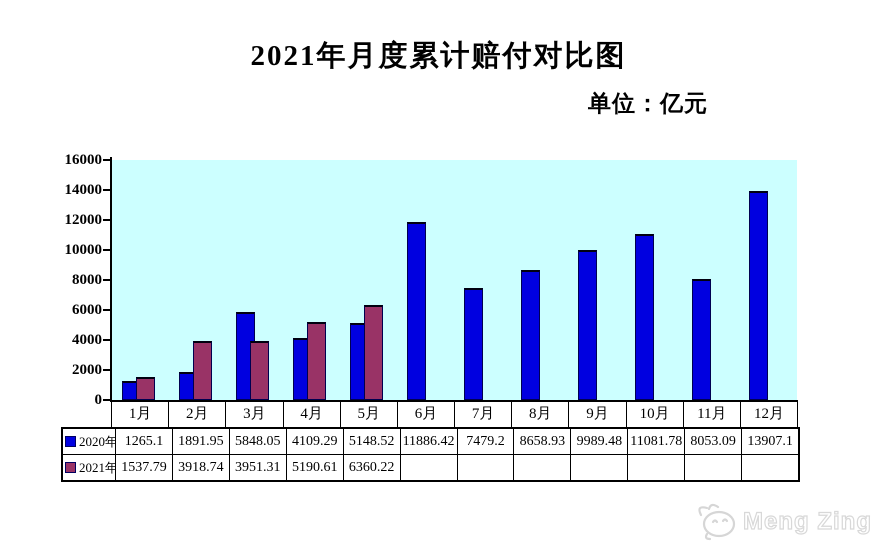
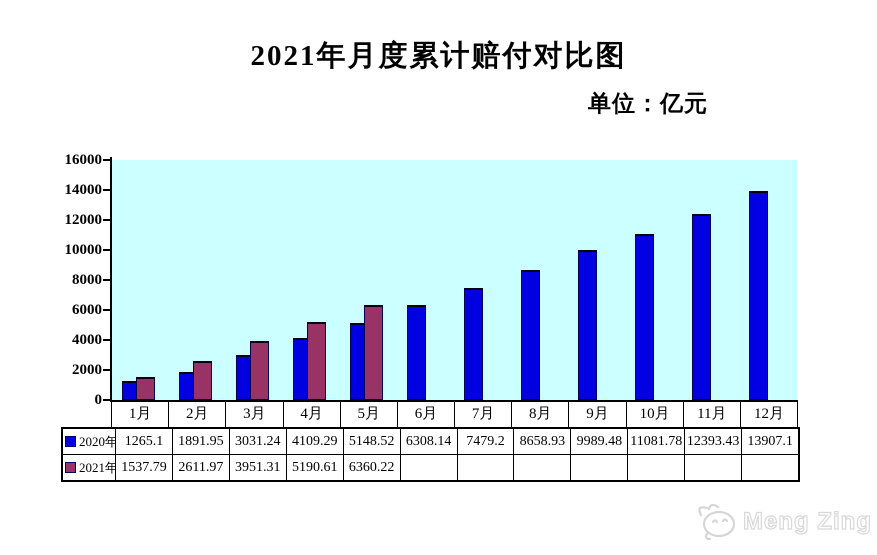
2021年/2月: 3918.74 -> 2611.97
2020年/3月: 5848.05 -> 3031.24
2020年/6月: 11886.42 -> 6308.14
2020年/11月: 8053.09 -> 12393.43
